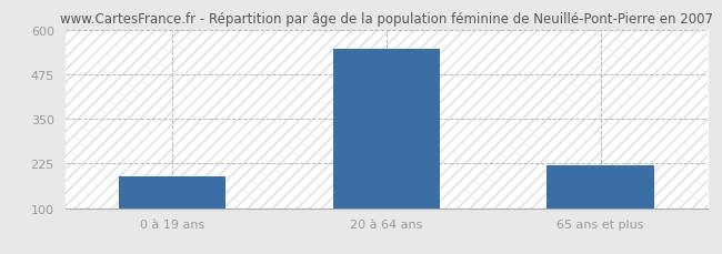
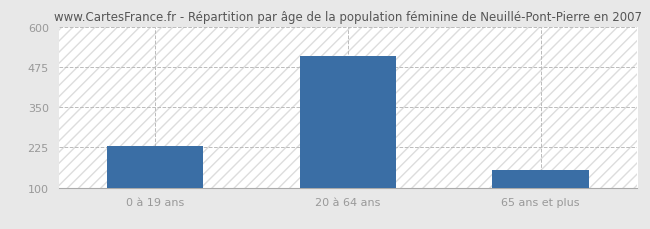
0 à 19 ans: 190 -> 230
20 à 64 ans: 545 -> 510
65 ans et plus: 220 -> 155
